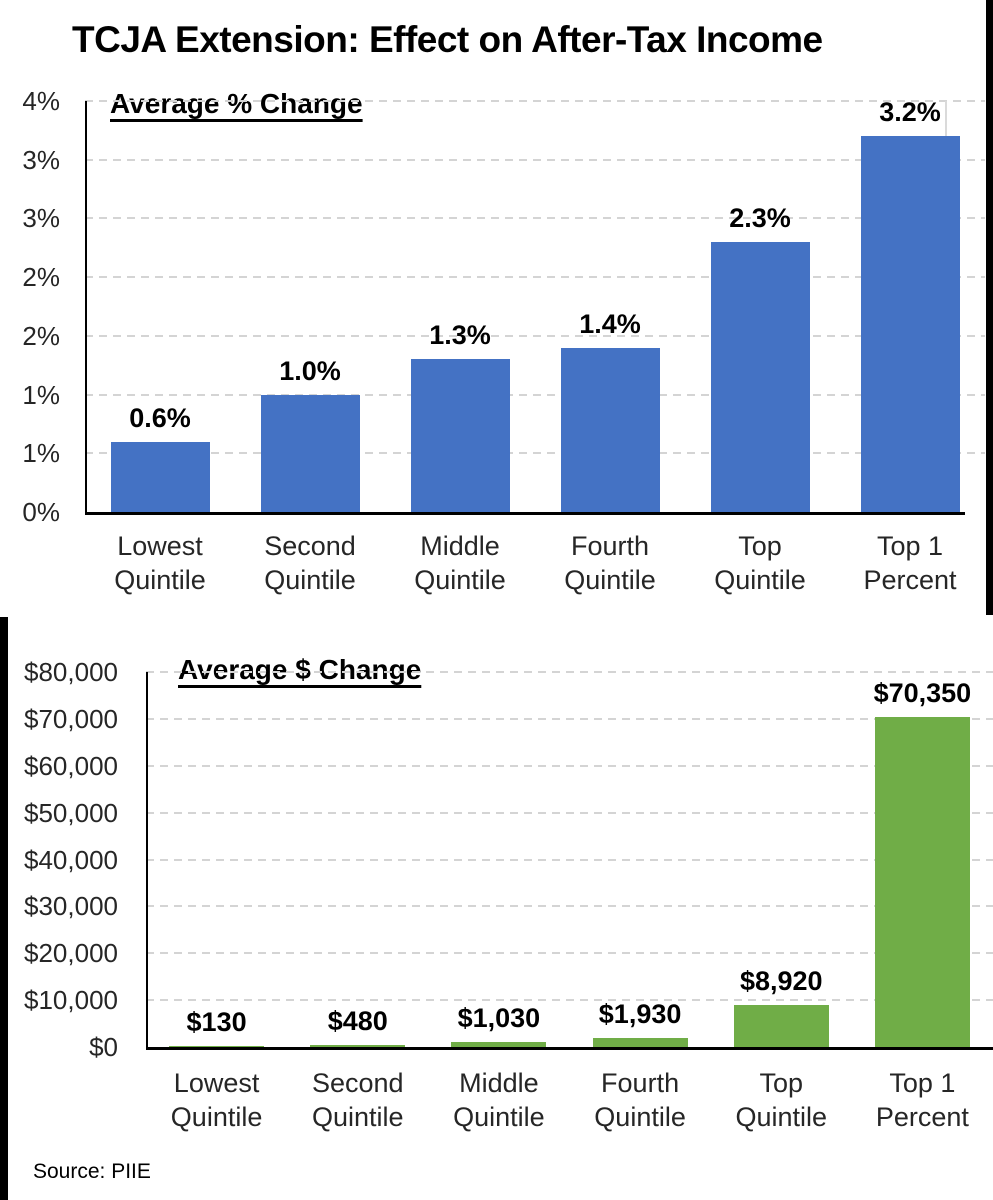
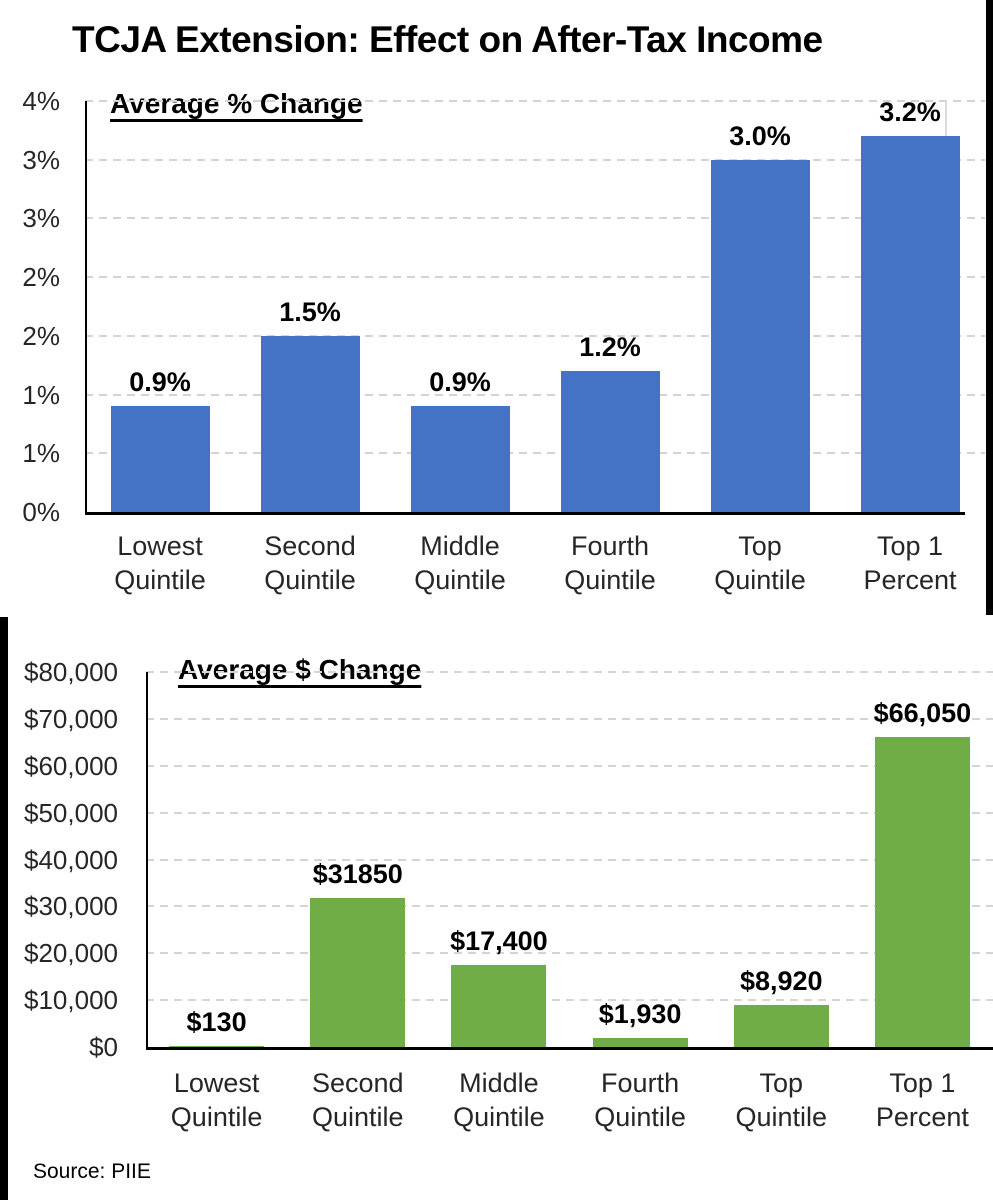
Average % Change/Lowest Quintile: 0.6% -> 0.9%
Average % Change/Second Quintile: 1.0% -> 1.5%
Average % Change/Middle Quintile: 1.3% -> 0.9%
Average % Change/Fourth Quintile: 1.4% -> 1.2%
Average % Change/Top Quintile: 2.3% -> 3.0%
Average $ Change/Second Quintile: $480 -> $31850
Average $ Change/Middle Quintile: $1,030 -> $17,400
Average $ Change/Top 1 Percent: $70,350 -> $66,050
